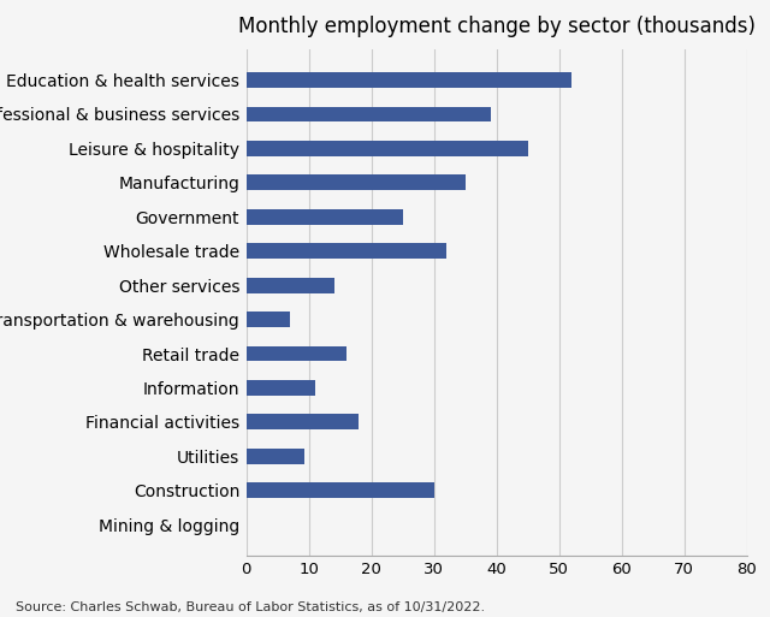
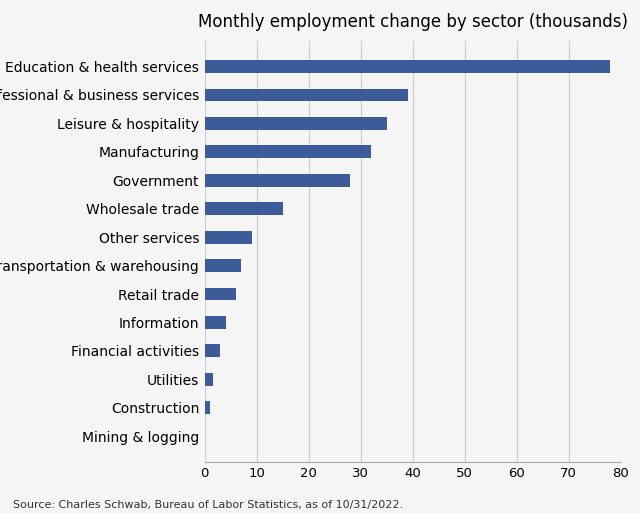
Education & health services: 52.0 -> 78.0
Leisure & hospitality: 45.0 -> 35.0
Manufacturing: 35.0 -> 32.0
Government: 25.0 -> 28.0
Wholesale trade: 32.0 -> 15.0
Other services: 14.0 -> 9.0
Retail trade: 16.0 -> 6.0
Information: 11.0 -> 4.0
Financial activities: 18.0 -> 3.0
Utilities: 9.2 -> 1.5
Construction: 30.0 -> 1.0
